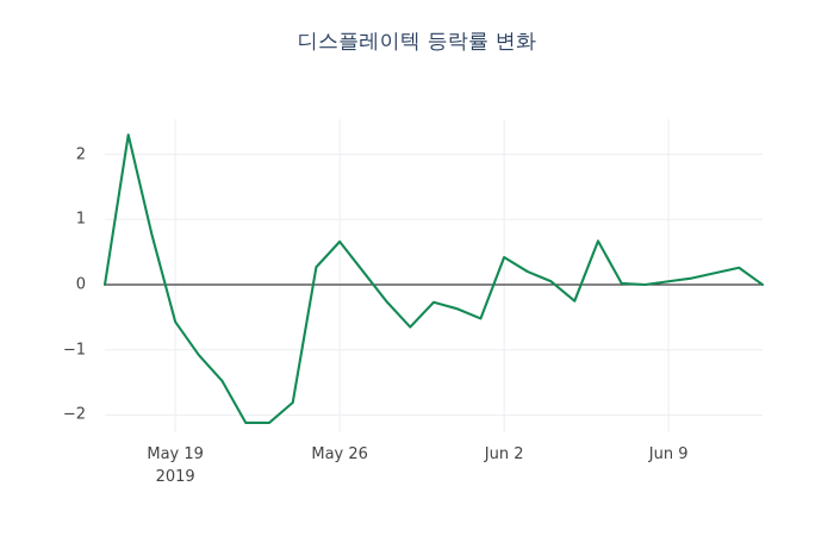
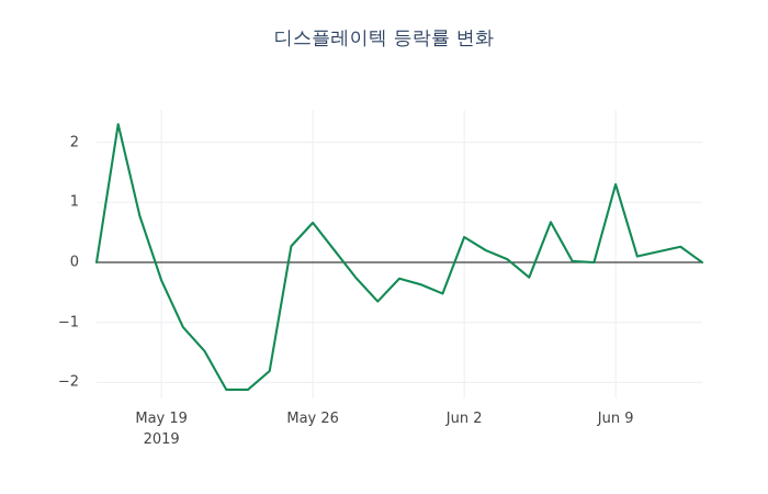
May 19: -0.6 -> -0.3
Jun 9: 0.1 -> 1.3
